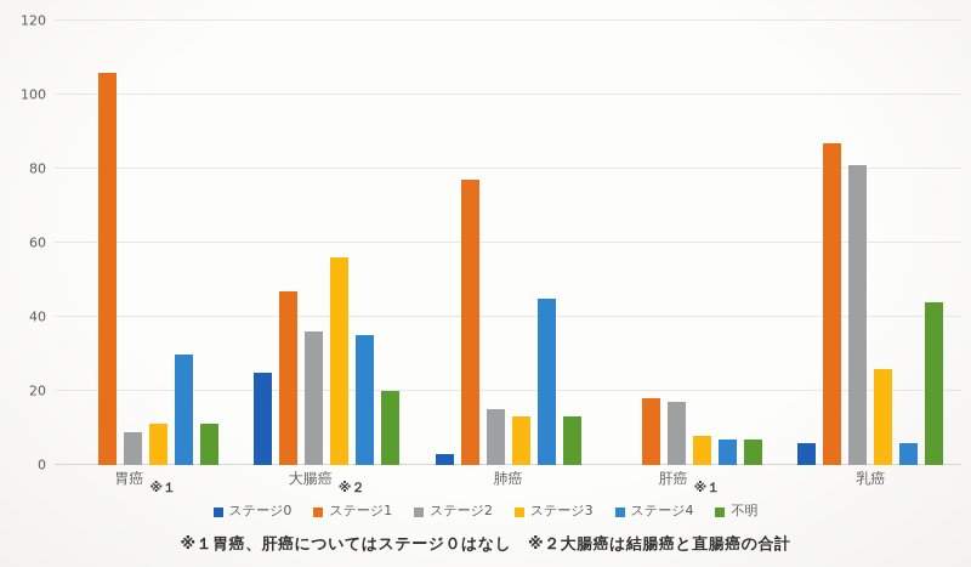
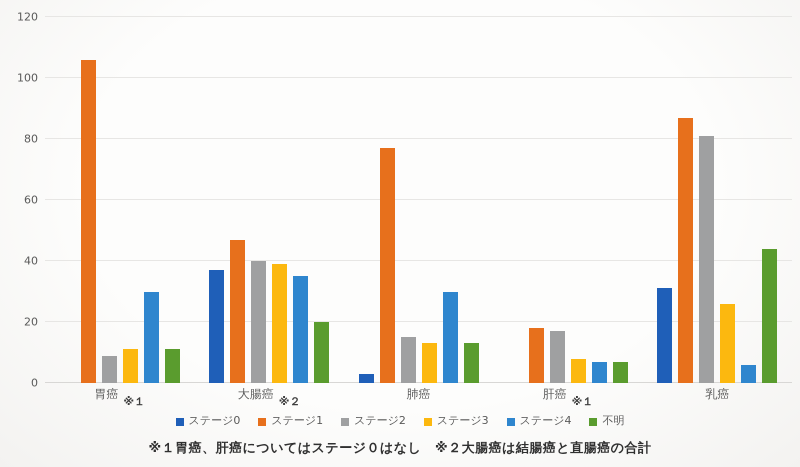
ステージ0/大腸癌: 25 -> 37
ステージ2/大腸癌: 36 -> 40
ステージ3/大腸癌: 56 -> 39
ステージ4/肺癌: 45 -> 30
ステージ0/乳癌: 6 -> 31
